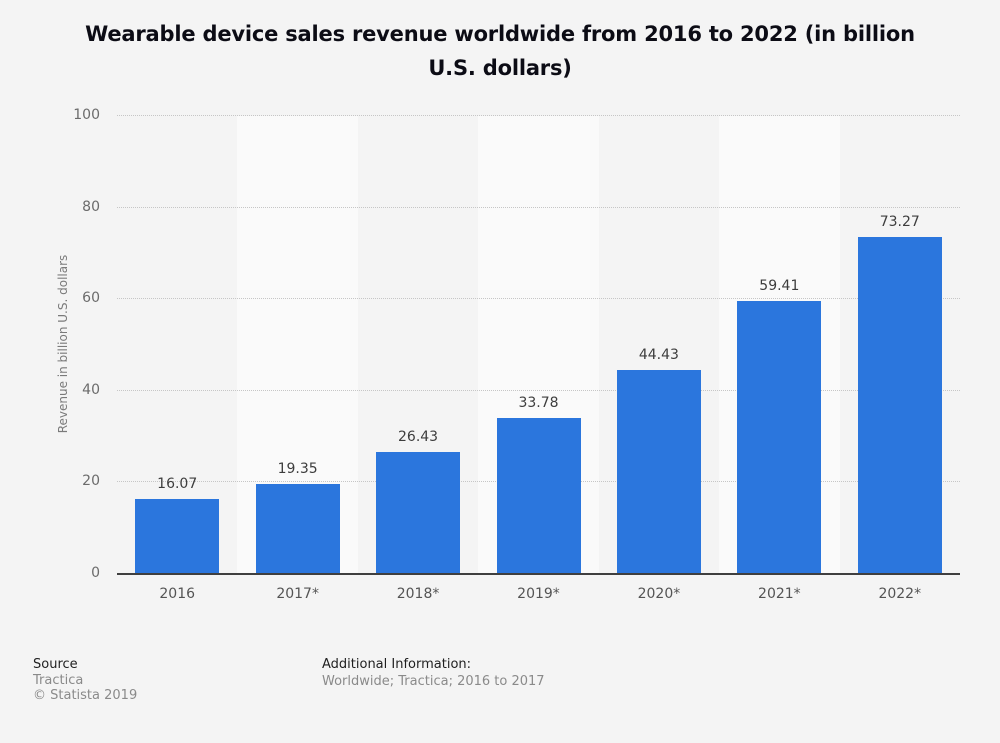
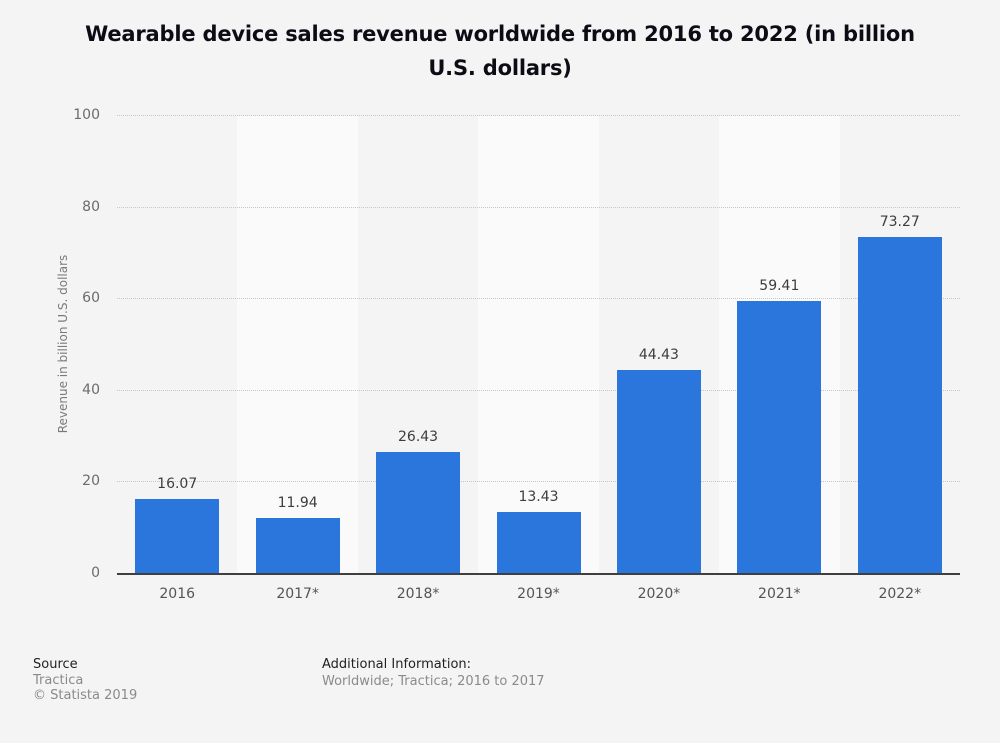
2017*: 19.35 -> 11.94
2019*: 33.78 -> 13.43
